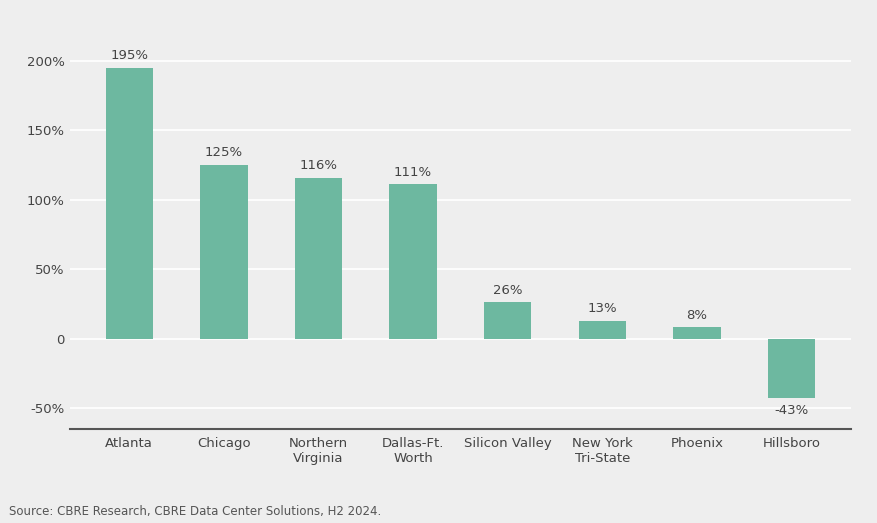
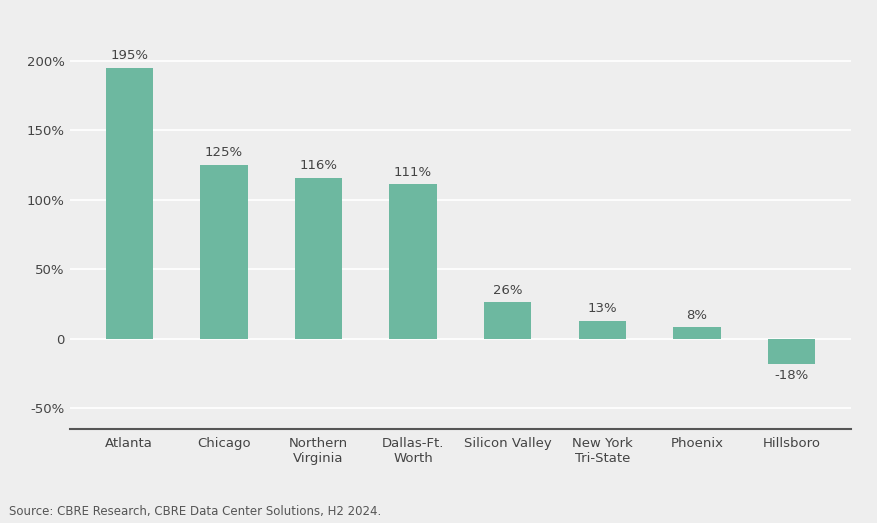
Hillsboro: -43% -> -18%
